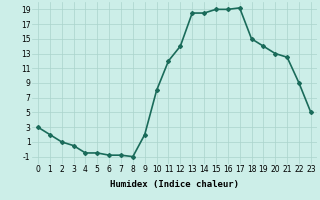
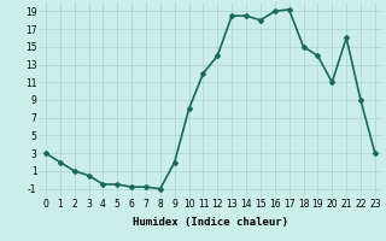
15: 19.0 -> 18.0
20: 13.0 -> 11.0
21: 12.5 -> 16.0
23: 5.0 -> 3.0
